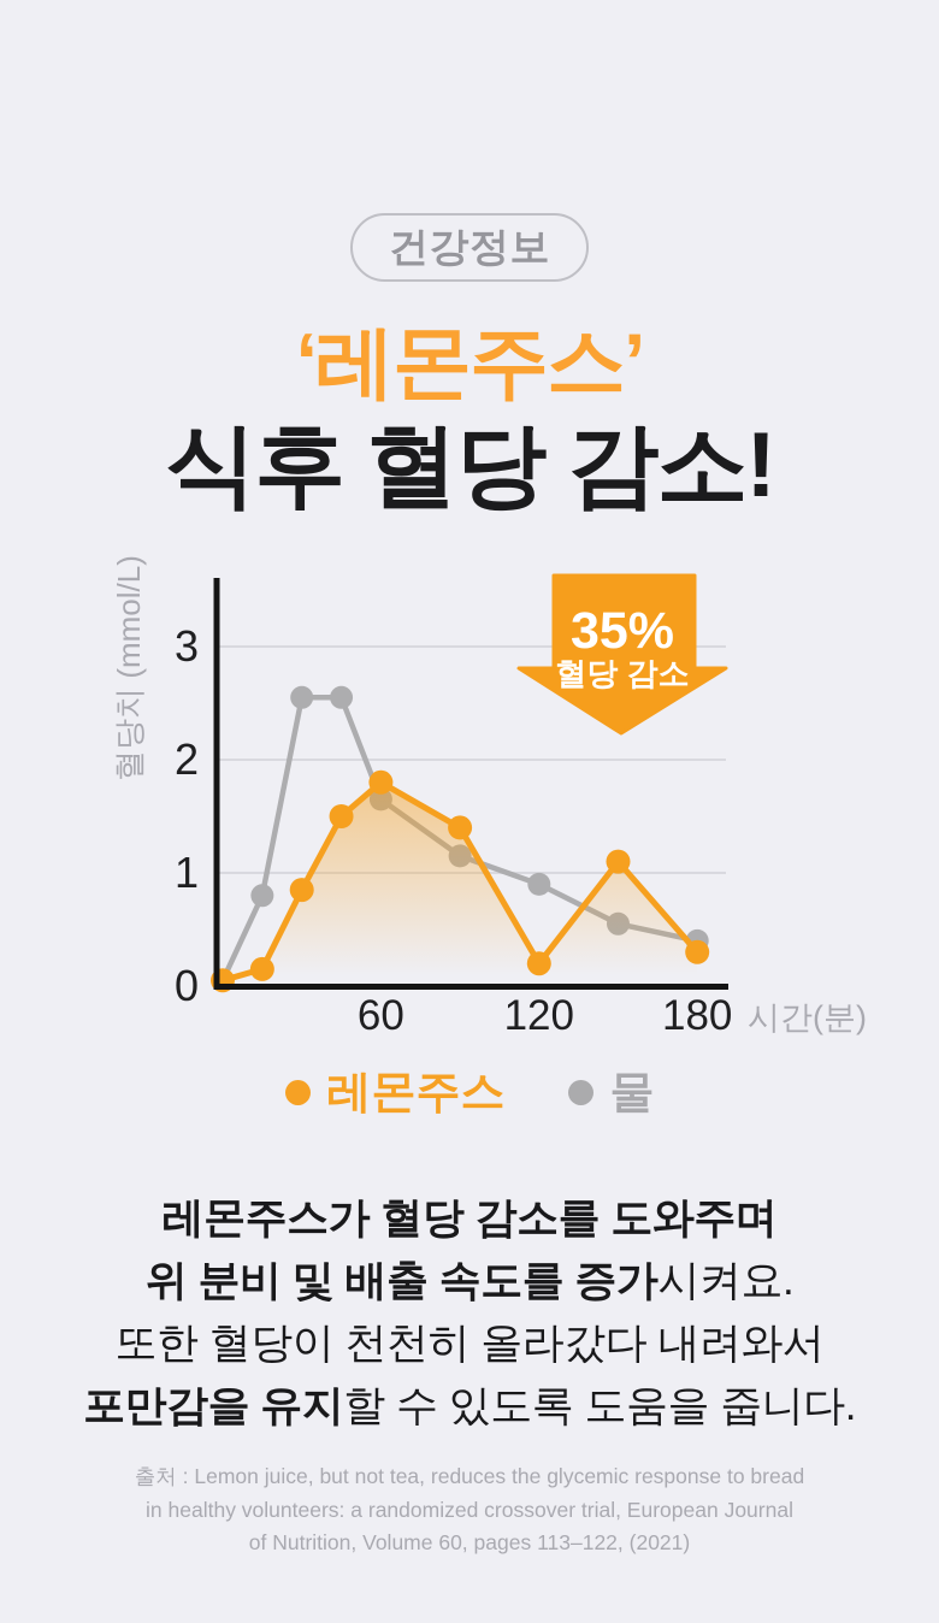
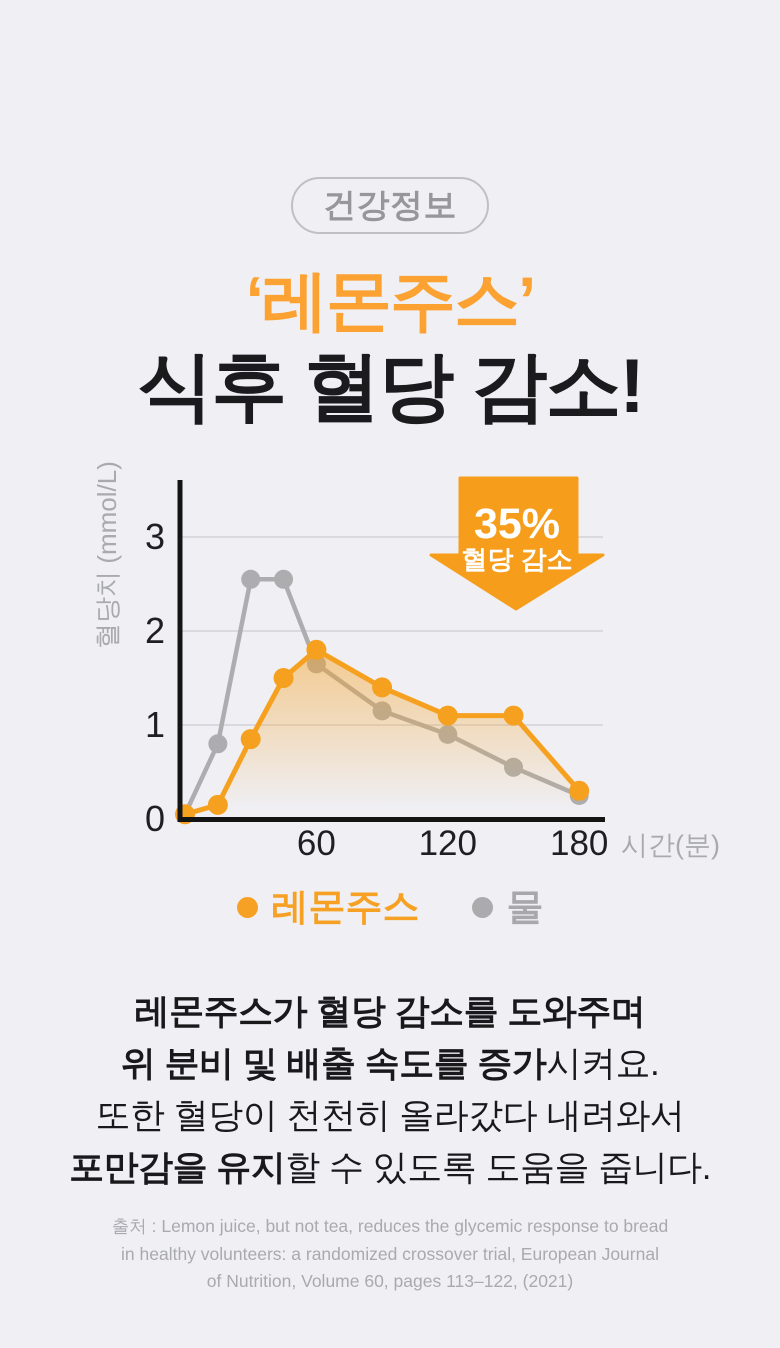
레몬주스/120: 0.2 -> 1.1
물/180: 0.4 -> 0.2
